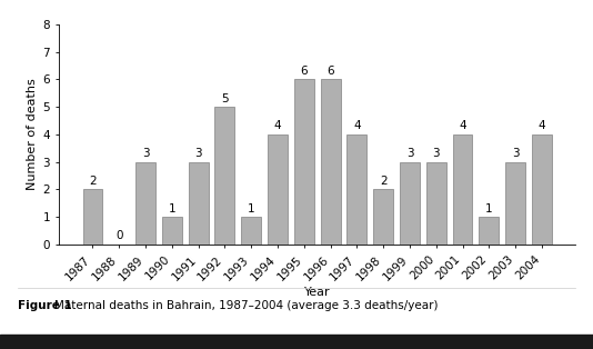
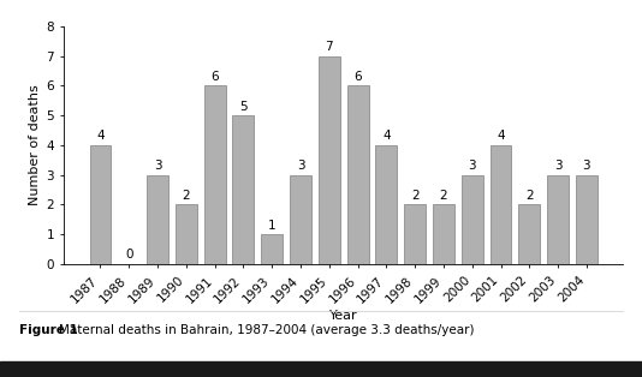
1987: 2 -> 4
1990: 1 -> 2
1991: 3 -> 6
1994: 4 -> 3
1995: 6 -> 7
1999: 3 -> 2
2002: 1 -> 2
2004: 4 -> 3
